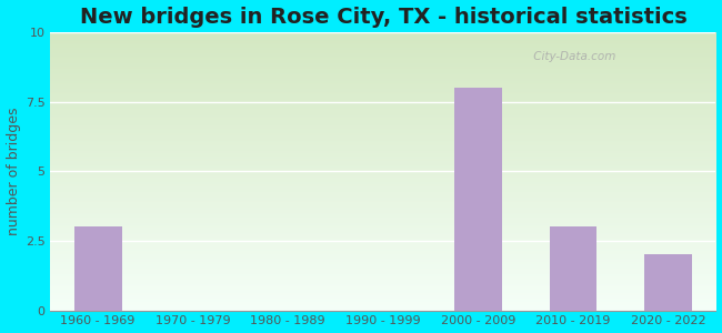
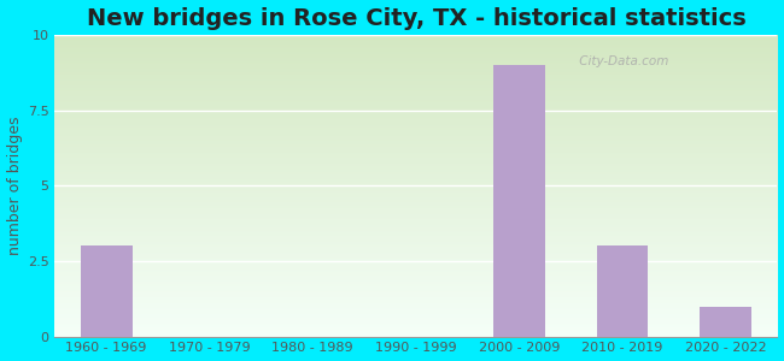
2000 - 2009: 8 -> 9
2020 - 2022: 2 -> 1
